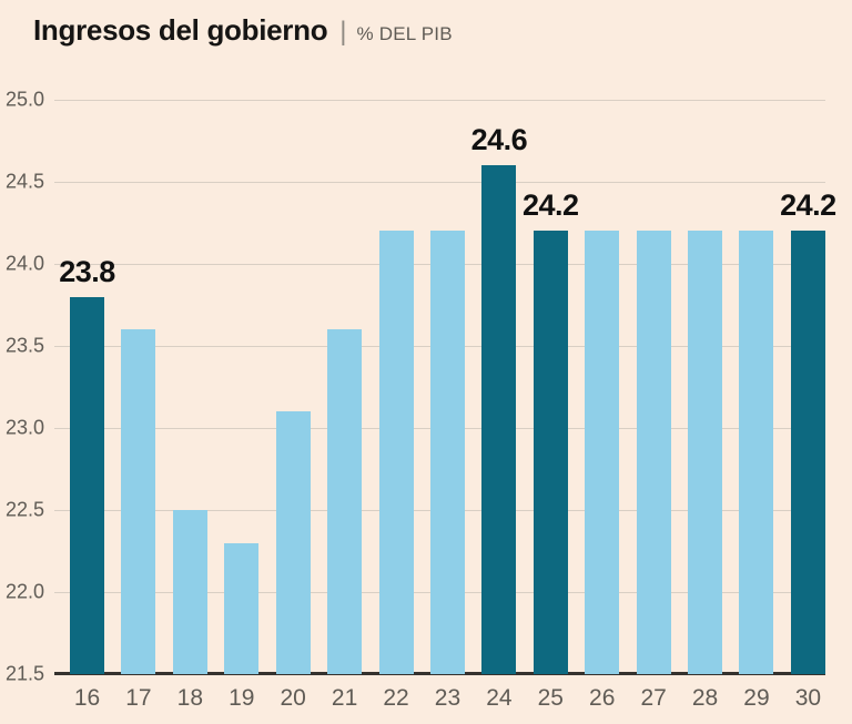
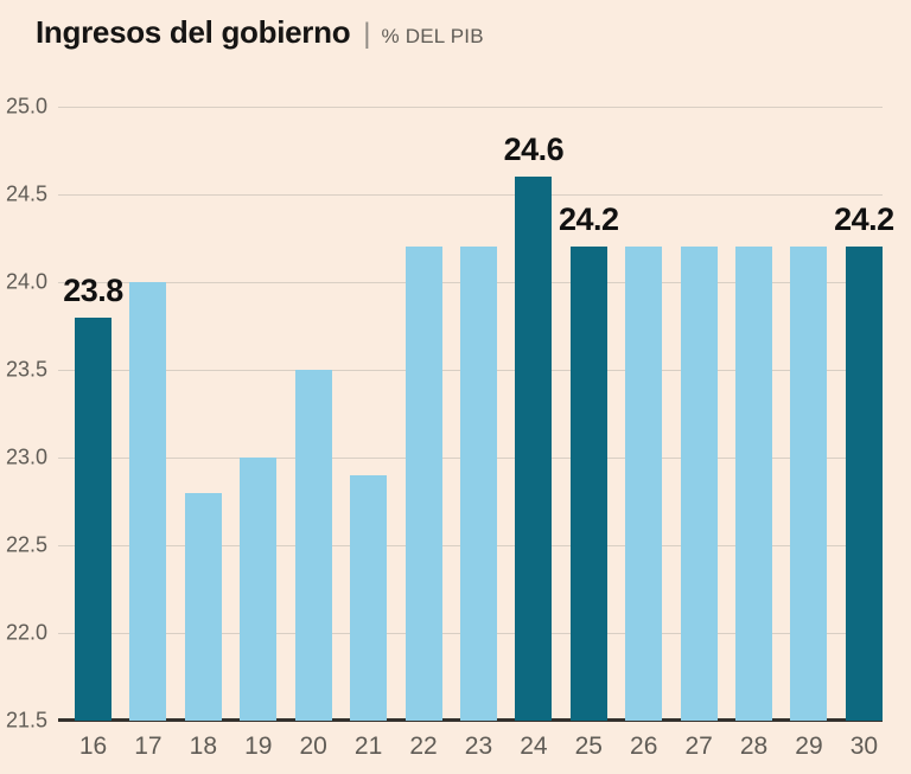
17: 23.6 -> 24.0
18: 22.5 -> 22.8
19: 22.3 -> 23.0
20: 23.1 -> 23.5
21: 23.6 -> 22.9
